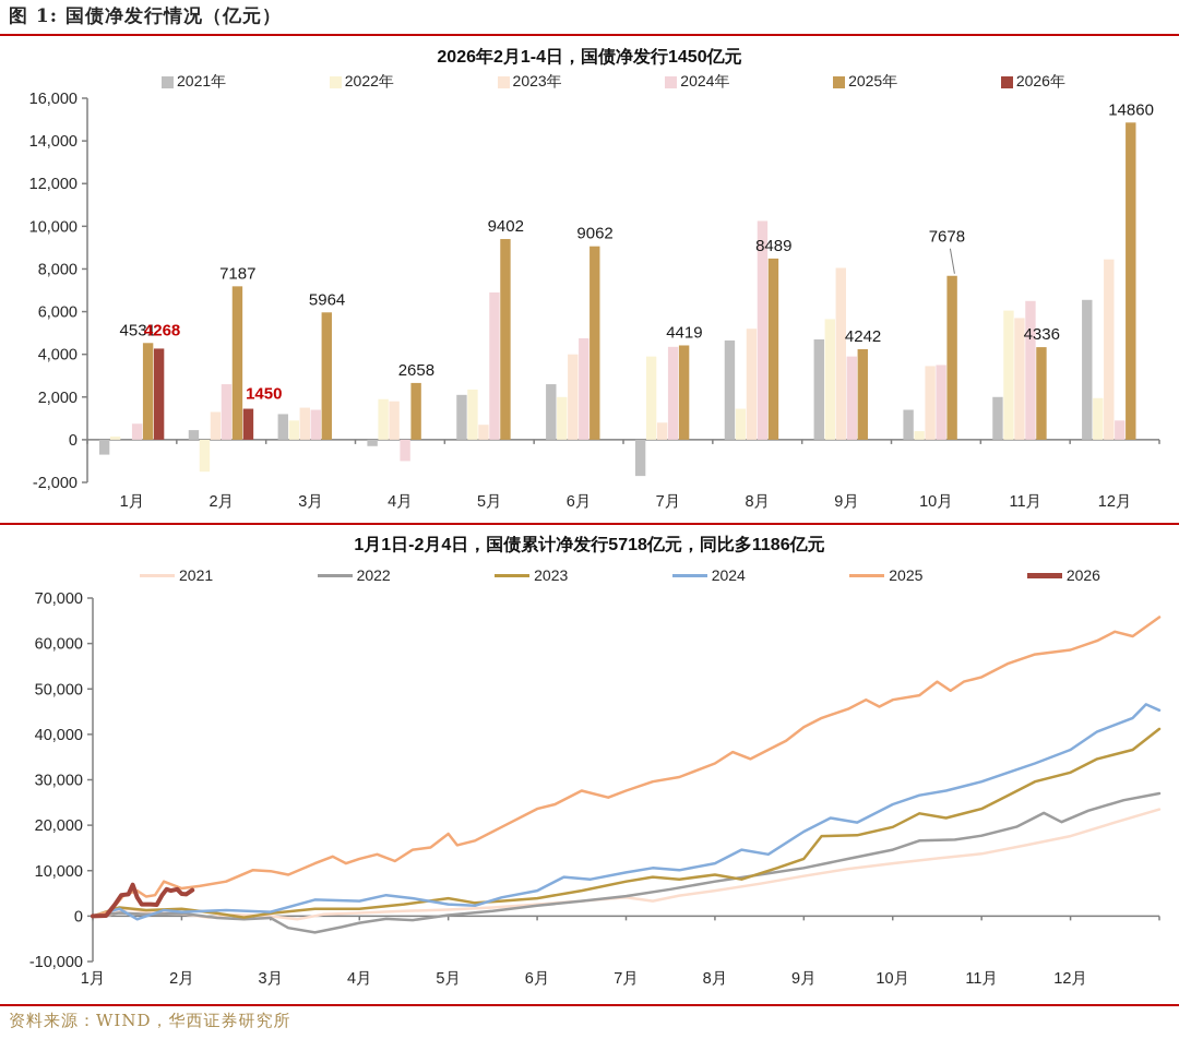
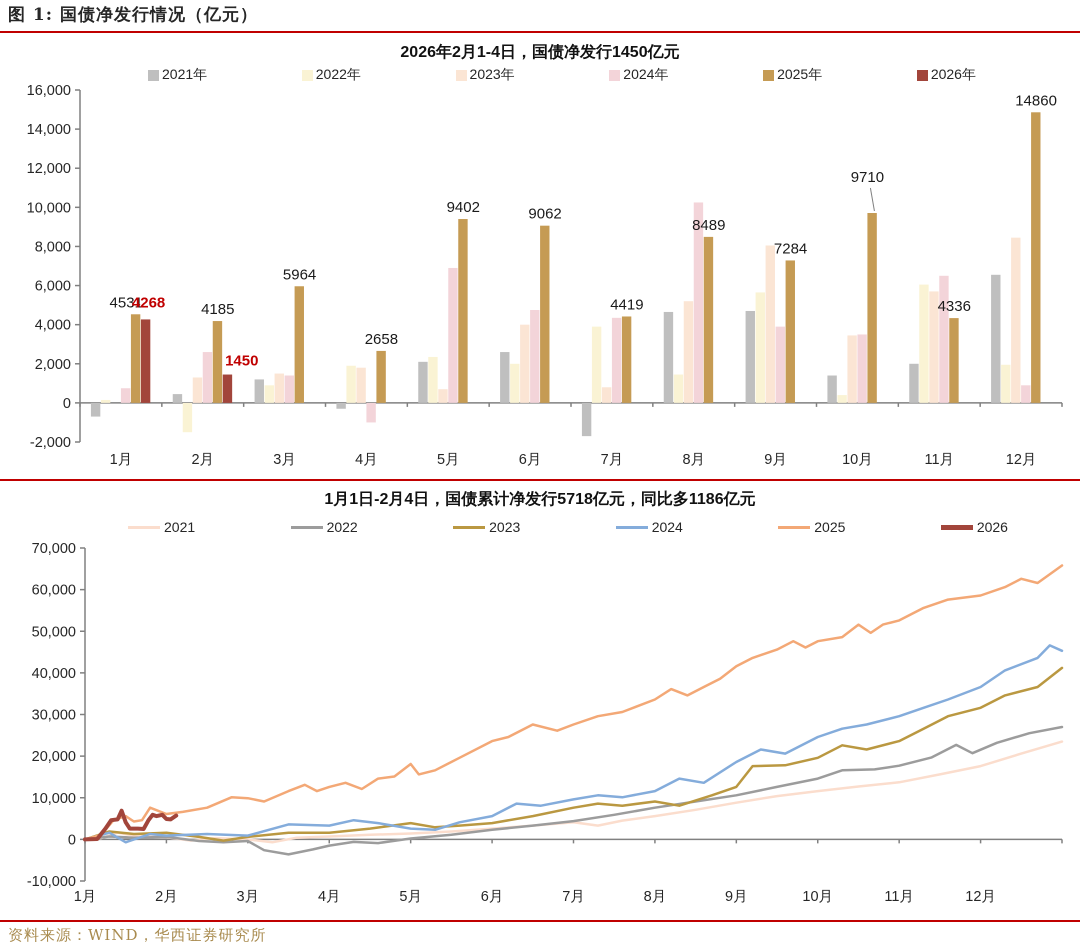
2026年2月1-4日，国债净发行1450亿元/2025年/2月: 7187 -> 4185
2026年2月1-4日，国债净发行1450亿元/2025年/9月: 4242 -> 7284
2026年2月1-4日，国债净发行1450亿元/2025年/10月: 7678 -> 9710
